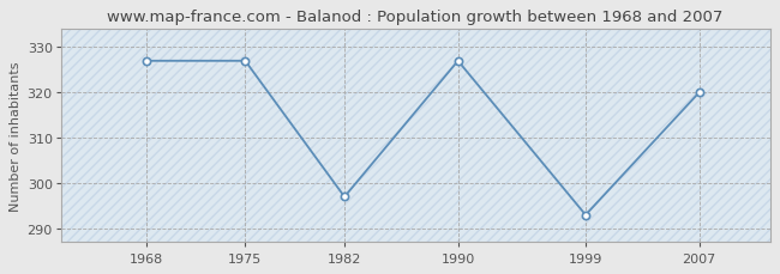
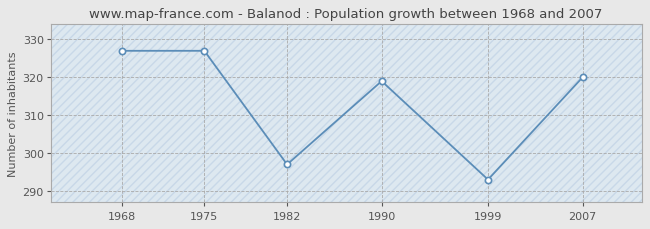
1990: 327 -> 319
